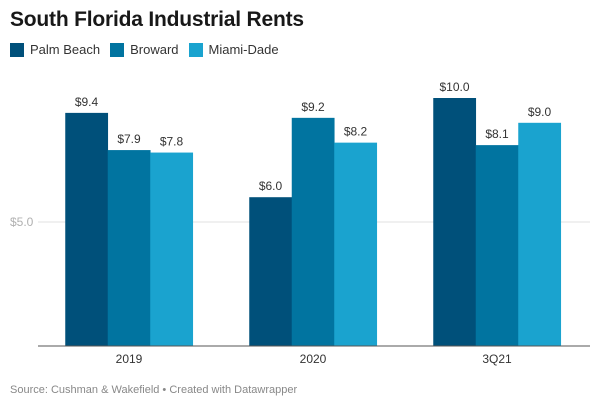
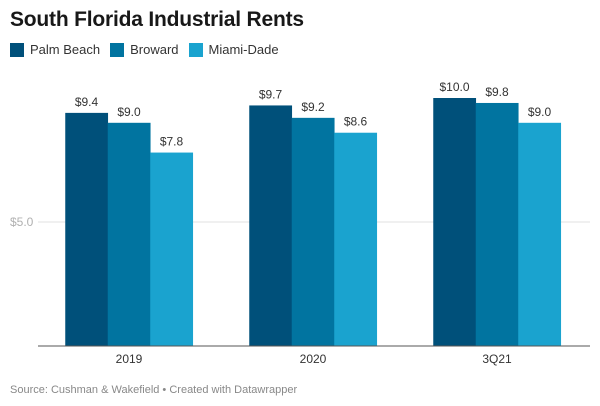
Broward/2019: $7.9 -> $9.0
Palm Beach/2020: $6.0 -> $9.7
Miami-Dade/2020: $8.2 -> $8.6
Broward/3Q21: $8.1 -> $9.8
